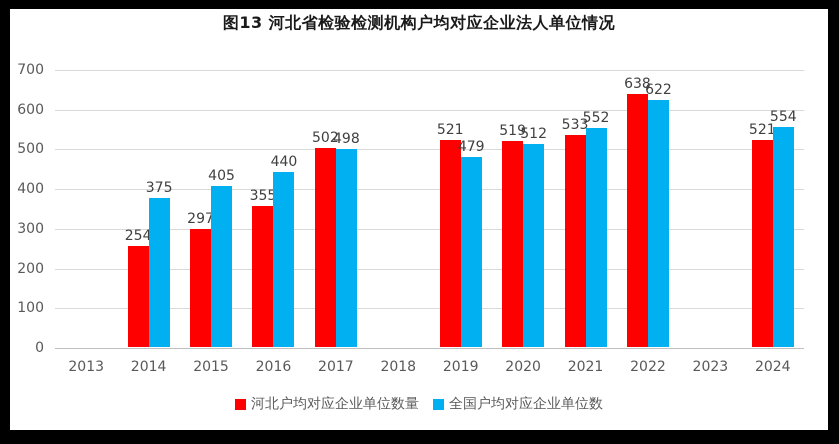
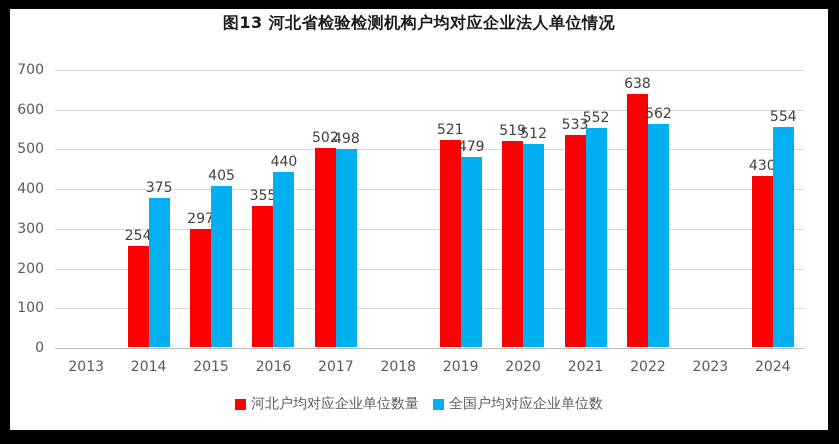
全国户均对应企业单位数/2022: 622 -> 562
河北户均对应企业单位数量/2024: 521 -> 430
